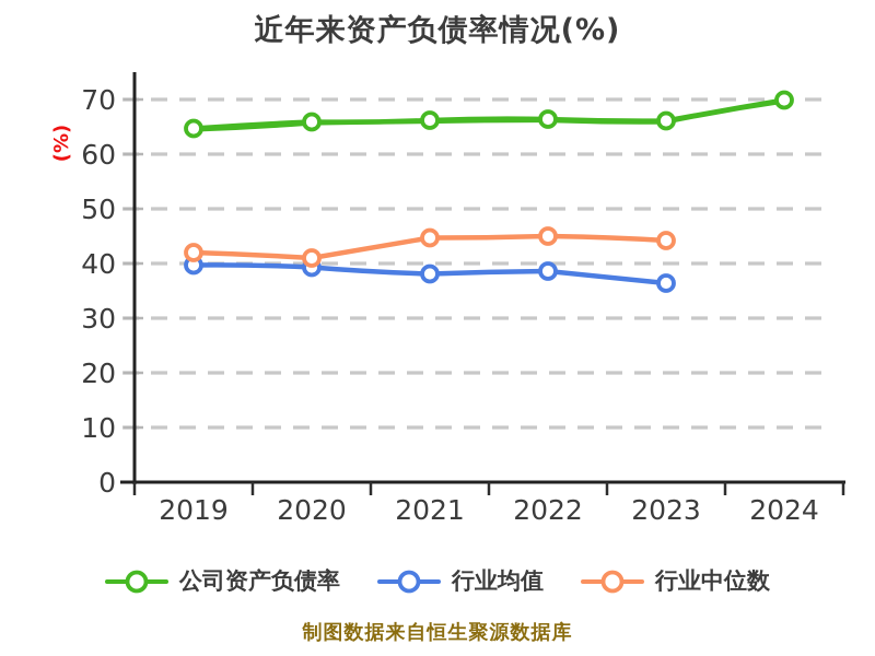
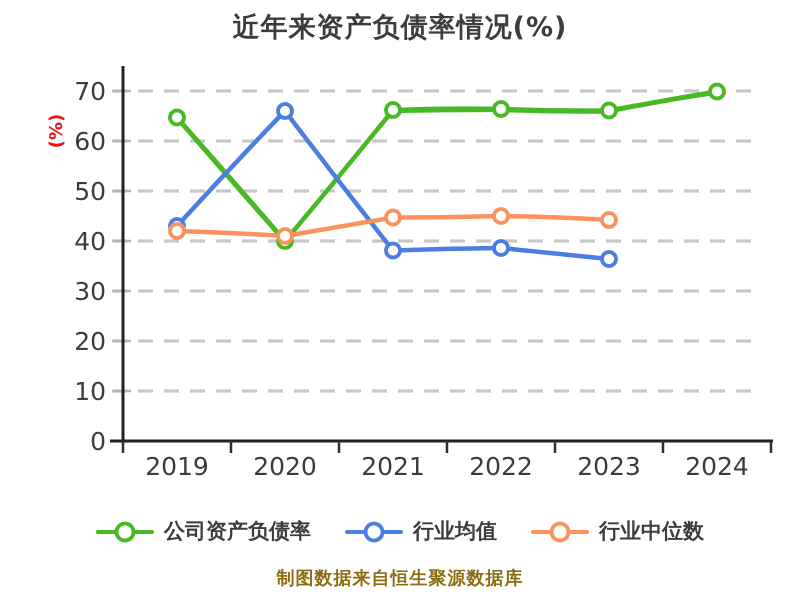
行业均值/2019: 40 -> 43
公司资产负债率/2020: 66 -> 40
行业均值/2020: 39 -> 66
